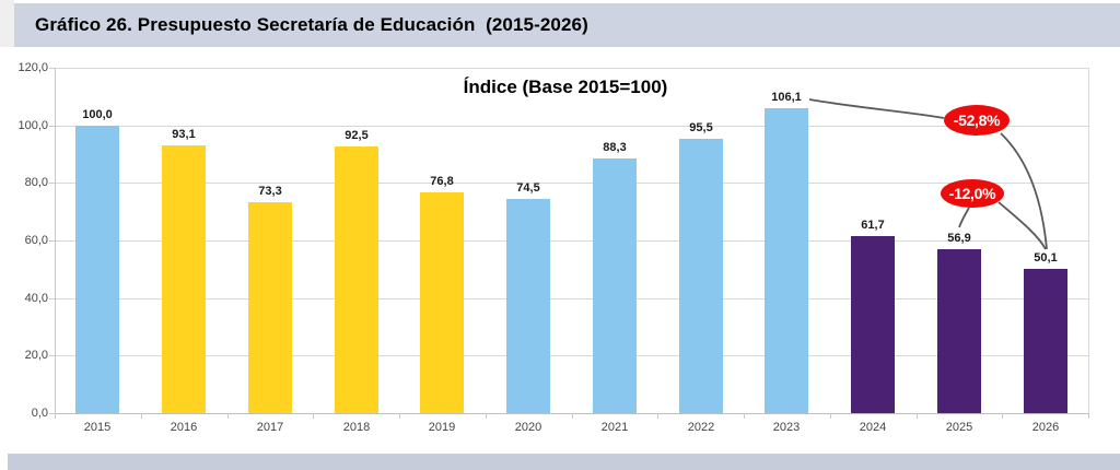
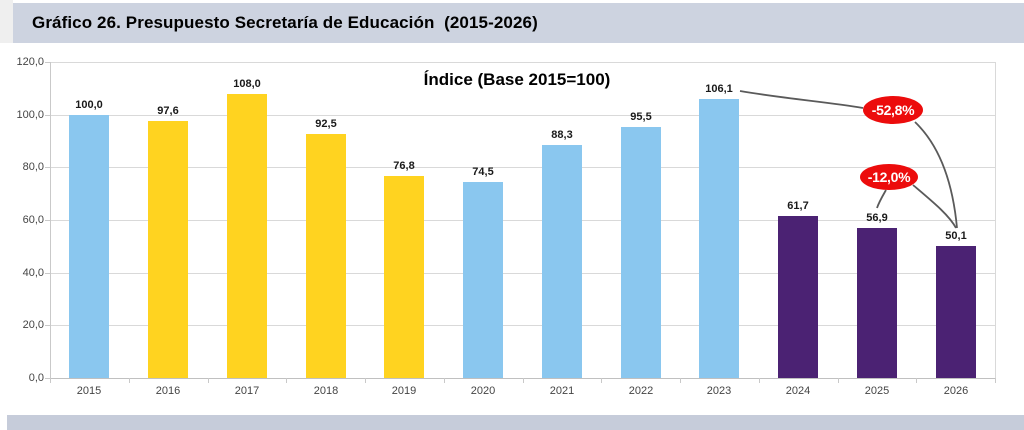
2016: 93,1 -> 97,6
2017: 73,3 -> 108,0
